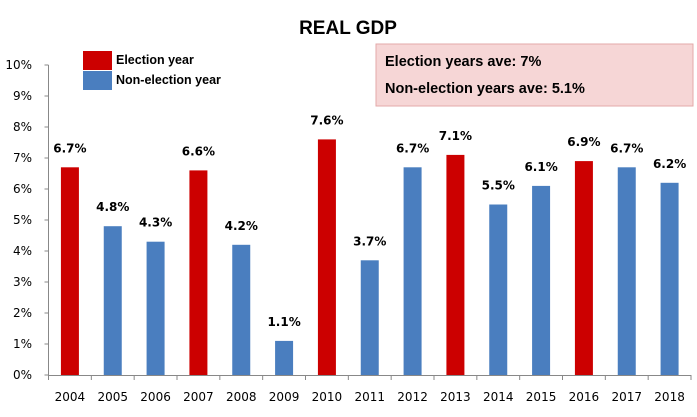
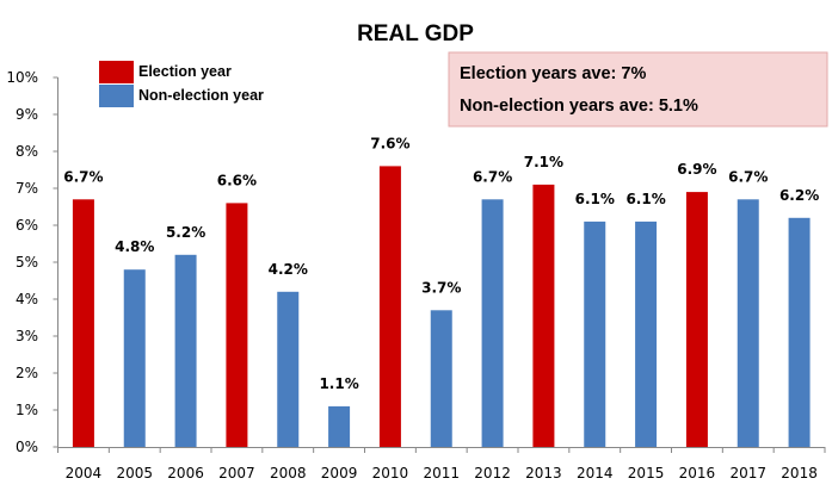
2006: 4.3% -> 5.2%
2014: 5.5% -> 6.1%
